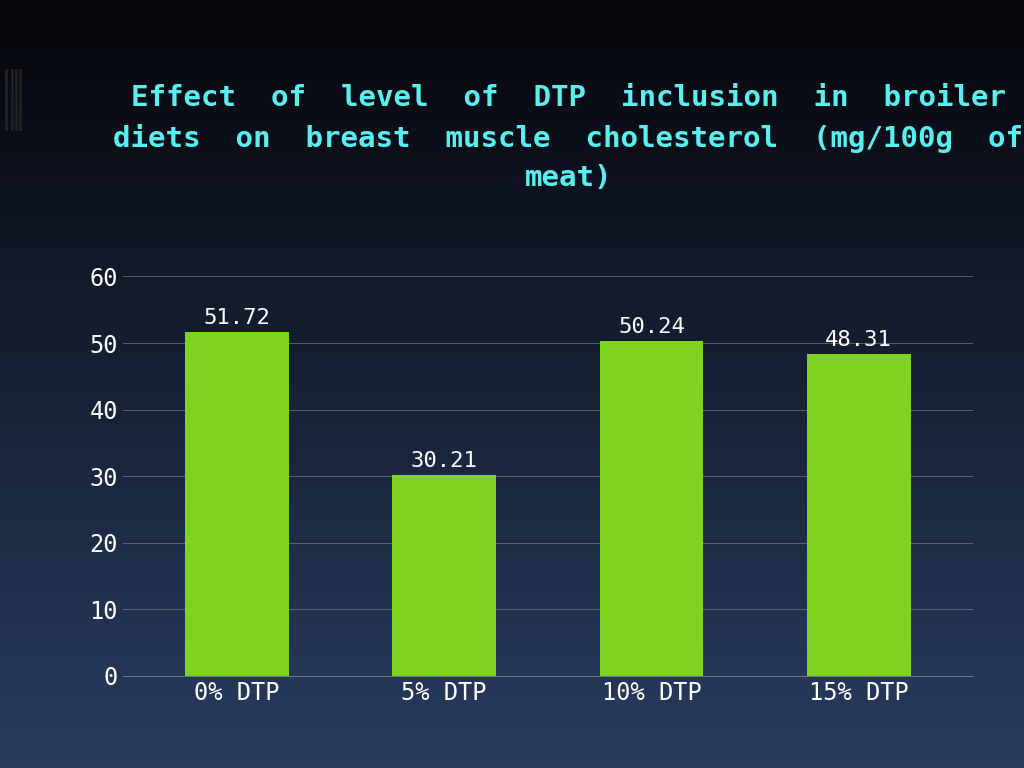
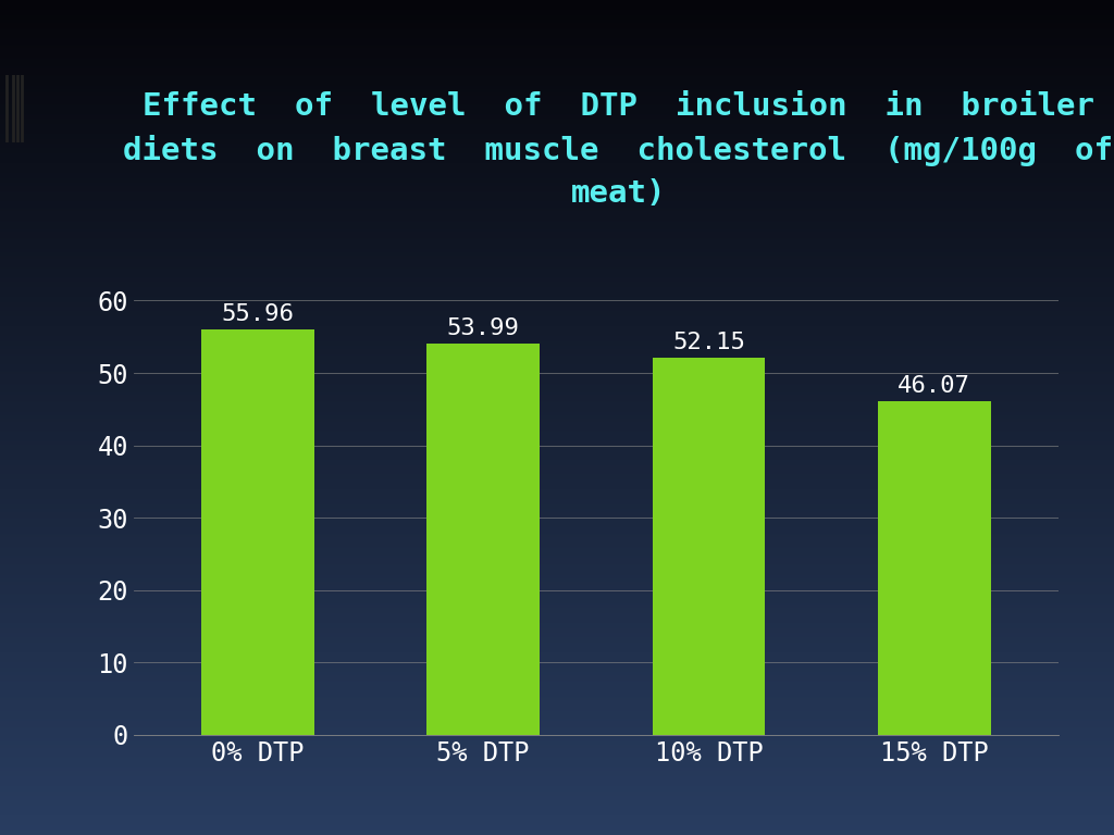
0% DTP: 51.72 -> 55.96
5% DTP: 30.21 -> 53.99
10% DTP: 50.24 -> 52.15
15% DTP: 48.31 -> 46.07
